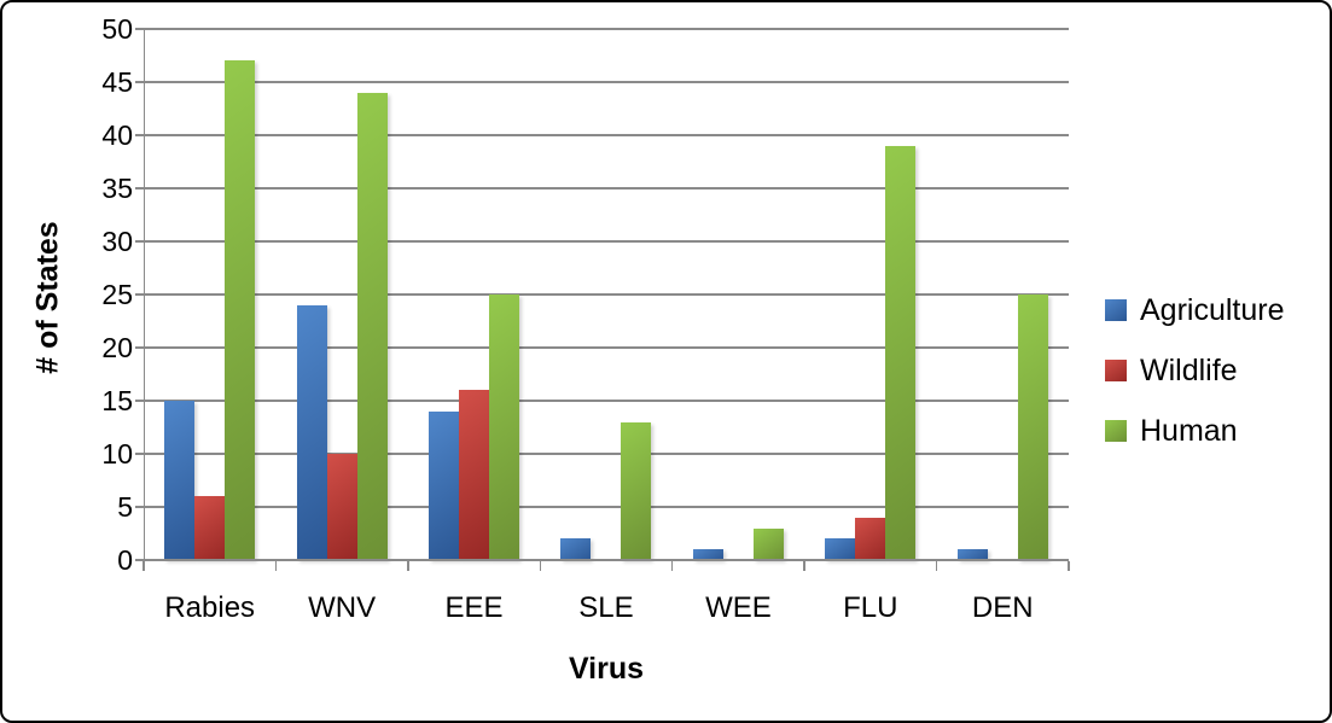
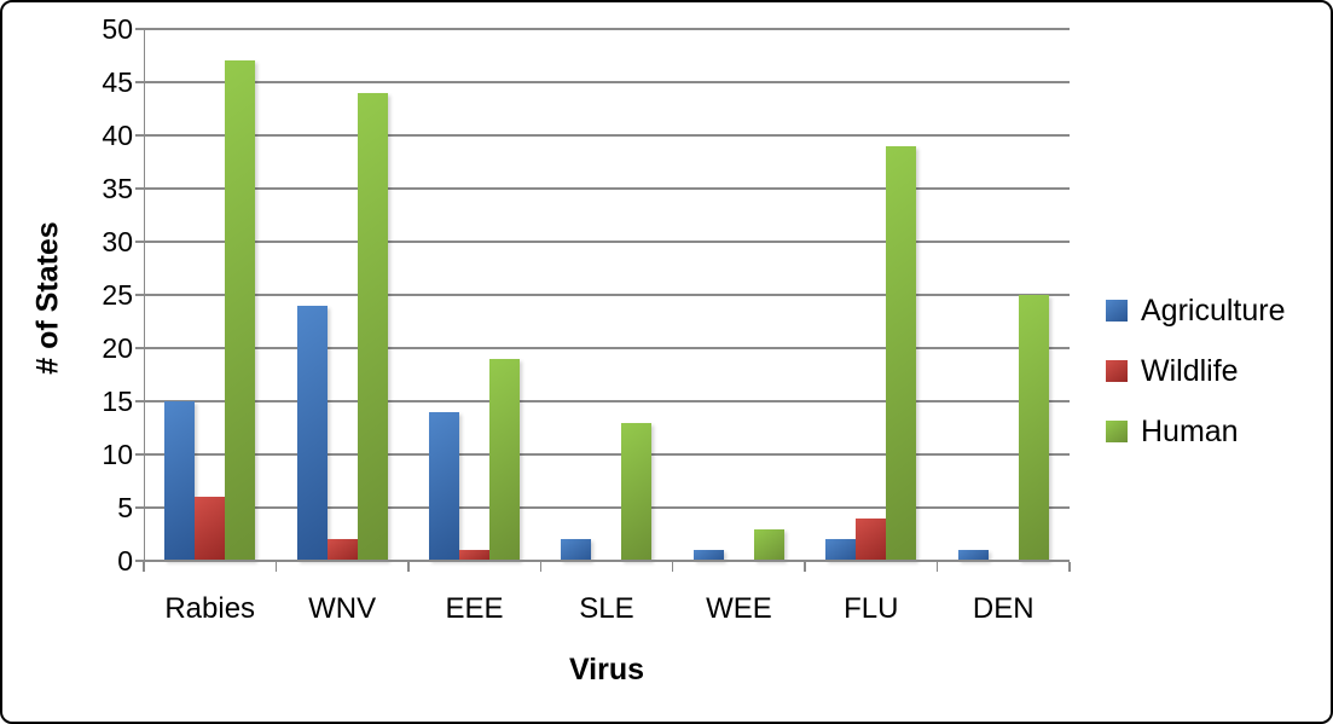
Wildlife/WNV: 10 -> 2
Wildlife/EEE: 16 -> 1
Human/EEE: 25 -> 19
